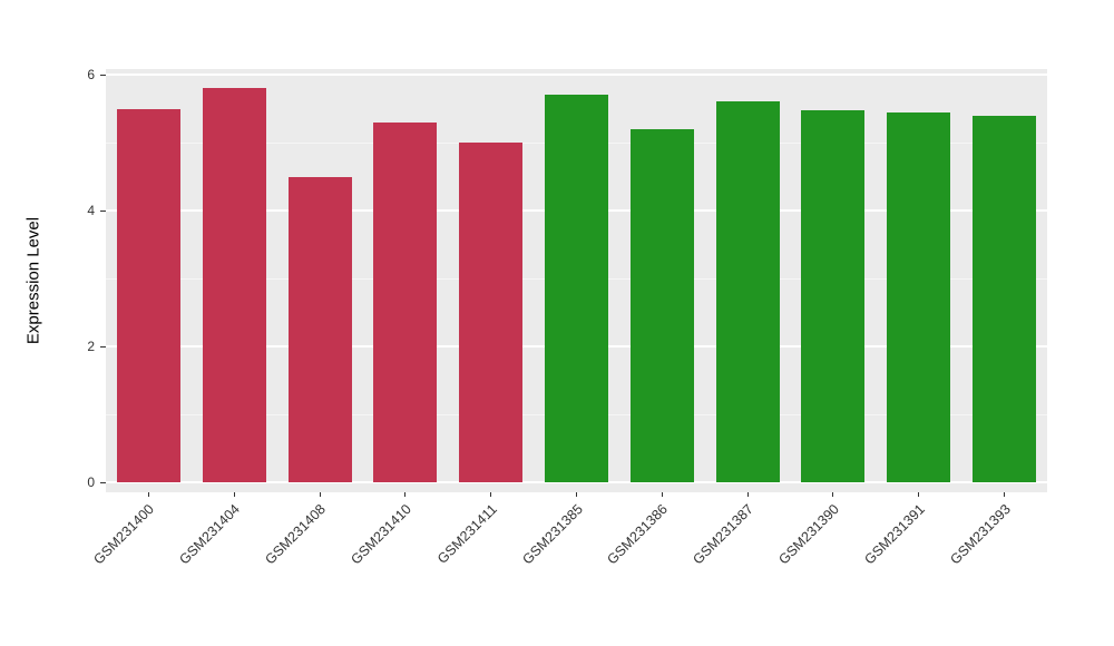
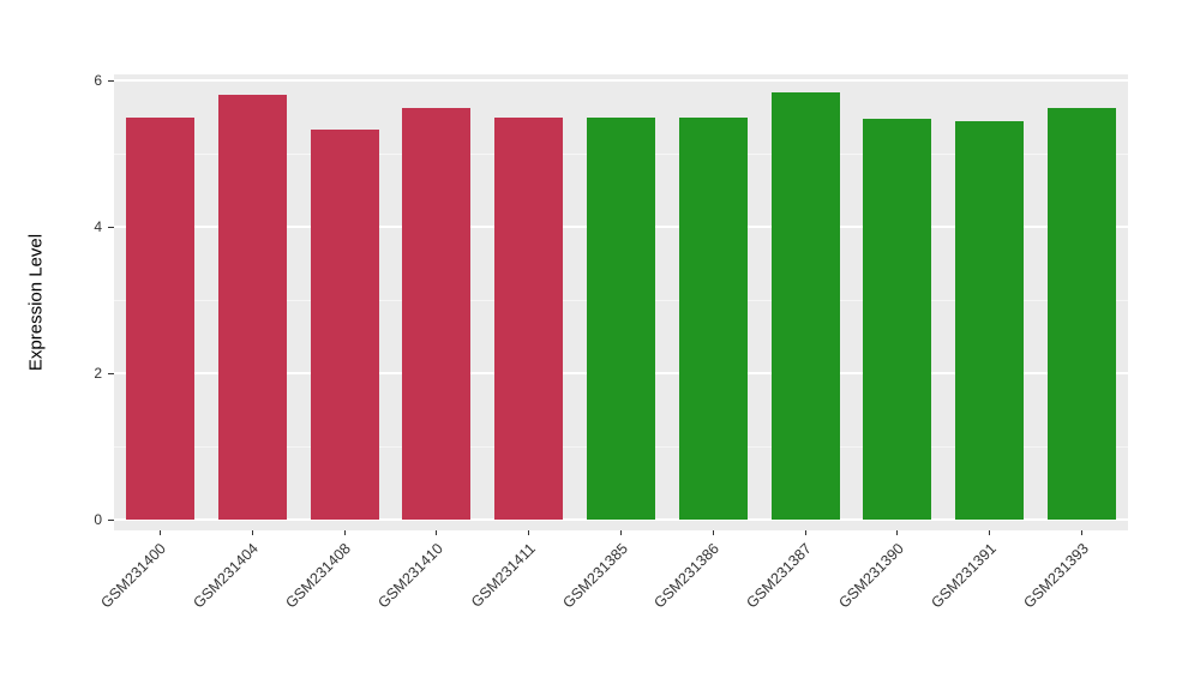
GSM231408: 4.5 -> 5.3
GSM231410: 5.3 -> 5.6
GSM231411: 5.0 -> 5.5
GSM231385: 5.7 -> 5.5
GSM231386: 5.2 -> 5.5
GSM231387: 5.6 -> 5.8
GSM231393: 5.4 -> 5.6
